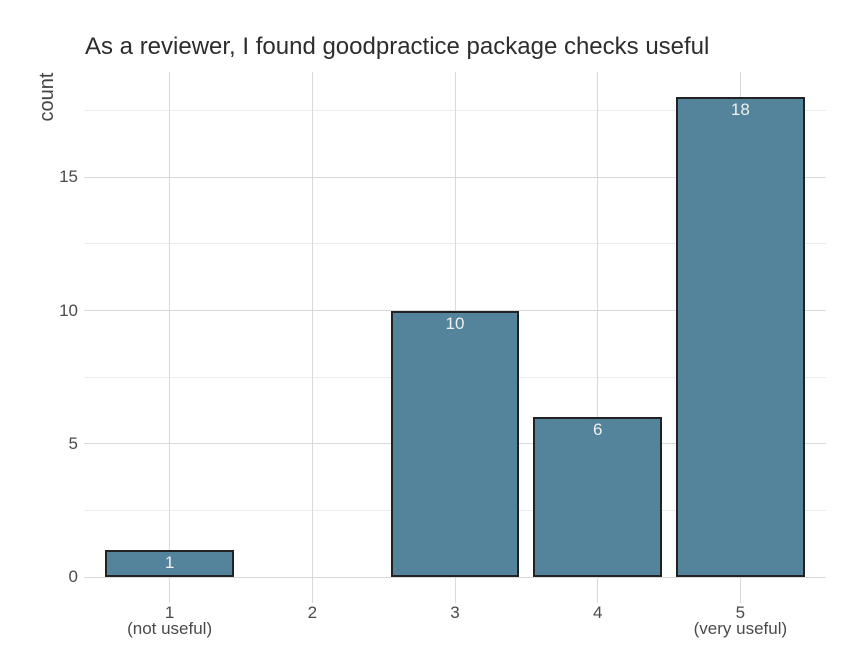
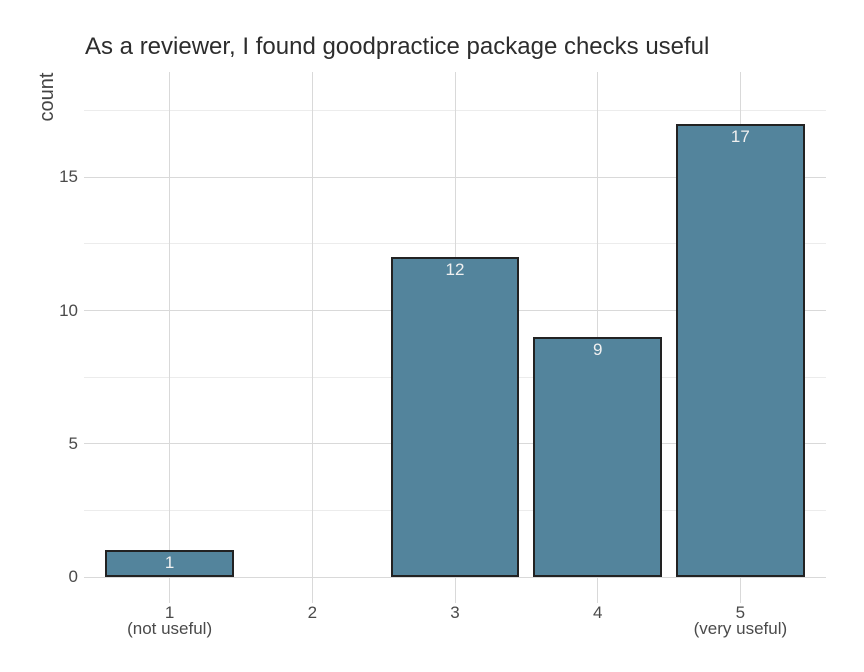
3: 10 -> 12
4: 6 -> 9
5: 18 -> 17
